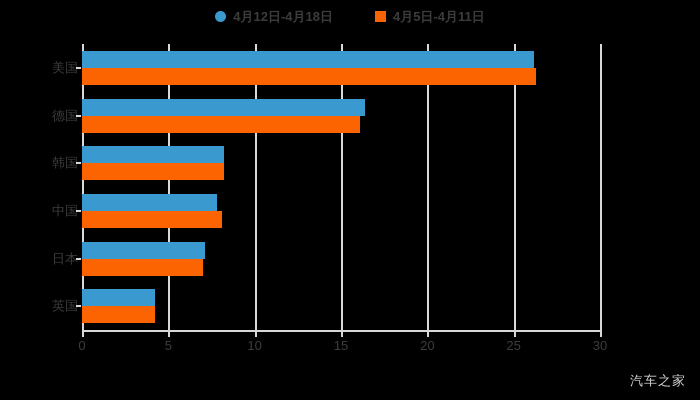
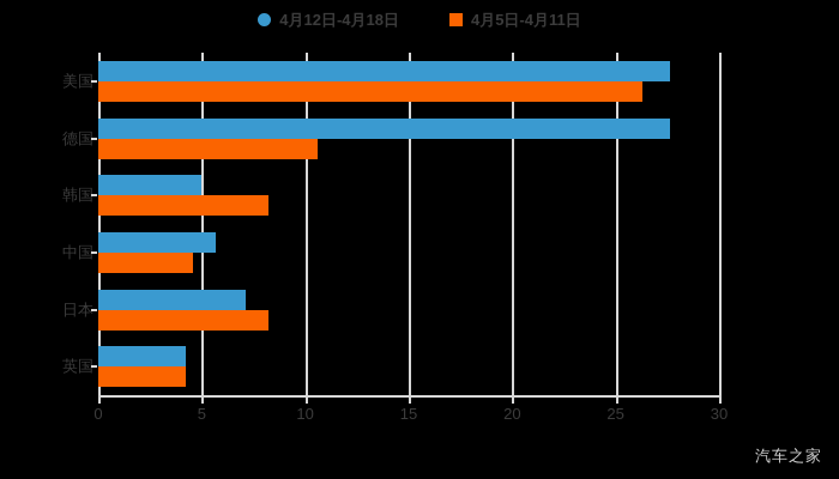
4月12日-4月18日/美国: 26.2 -> 27.6
4月12日-4月18日/德国: 16.4 -> 27.6
4月5日-4月11日/德国: 16.1 -> 10.6
4月12日-4月18日/韩国: 8.2 -> 5.0
4月12日-4月18日/中国: 7.8 -> 5.7
4月5日-4月11日/中国: 8.1 -> 4.6
4月5日-4月11日/日本: 7.0 -> 8.2
